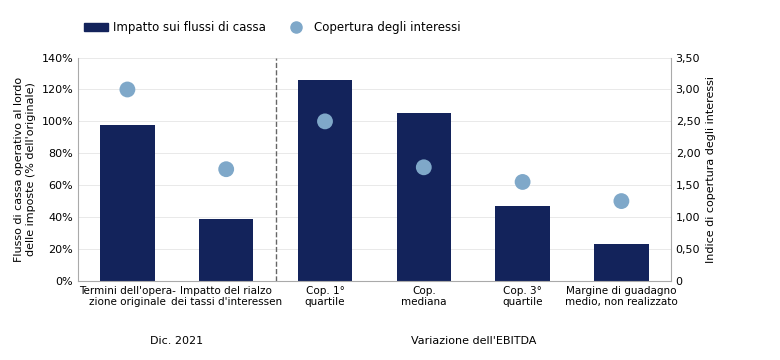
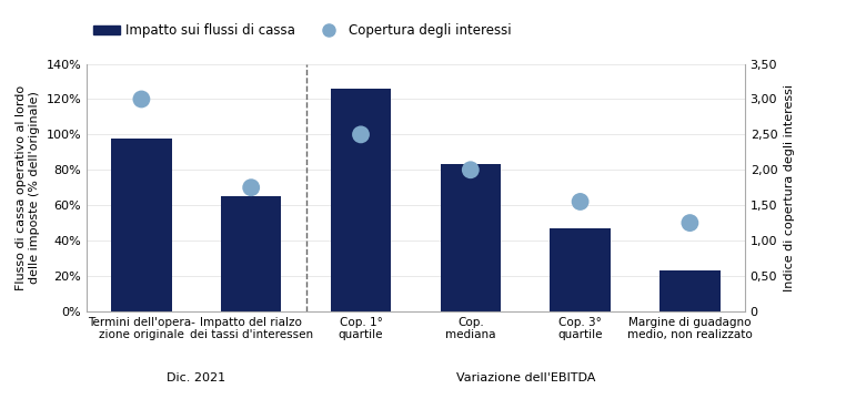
Impatto sui flussi di cassa/Impatto del rialzo dei tassi d'interessen: 39% -> 65%
Impatto sui flussi di cassa/Cop. mediana: 105% -> 83%
Copertura degli interessi/Cop. mediana: 1,78 -> 2,00
